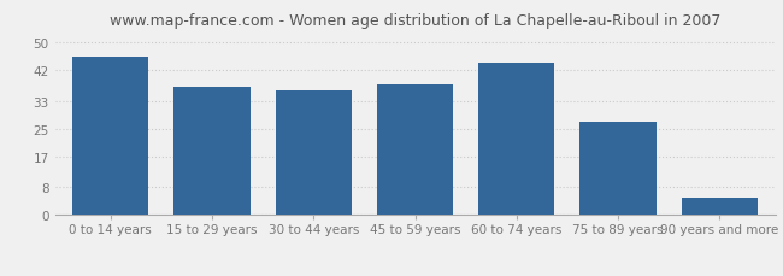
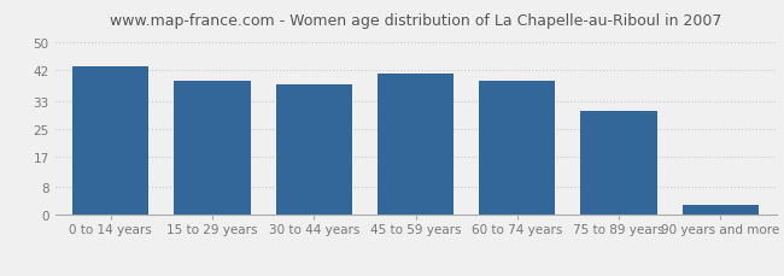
0 to 14 years: 46 -> 43
15 to 29 years: 37 -> 39
30 to 44 years: 36 -> 38
45 to 59 years: 38 -> 41
60 to 74 years: 44 -> 39
75 to 89 years: 27 -> 30
90 years and more: 5 -> 3
